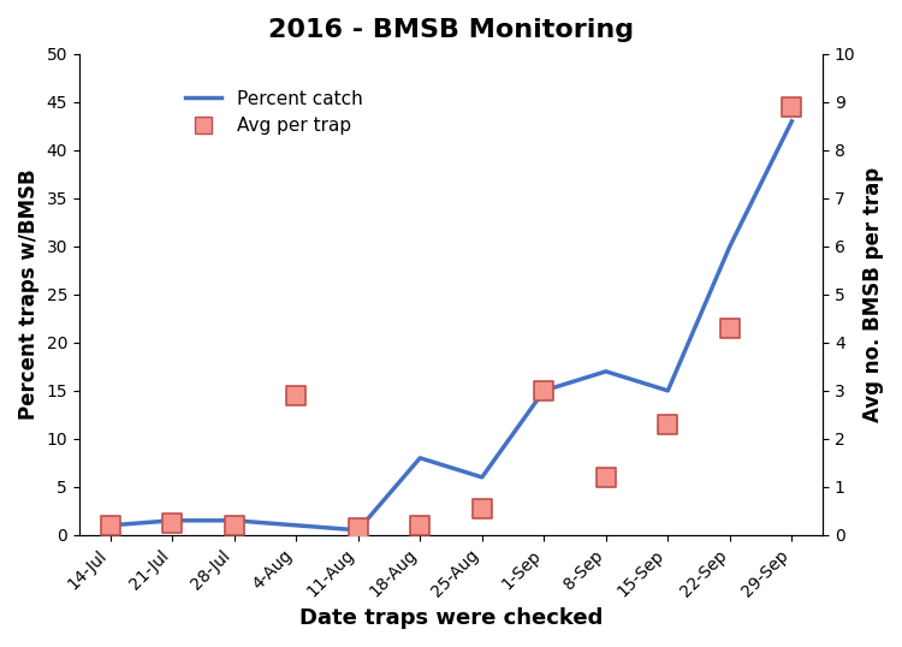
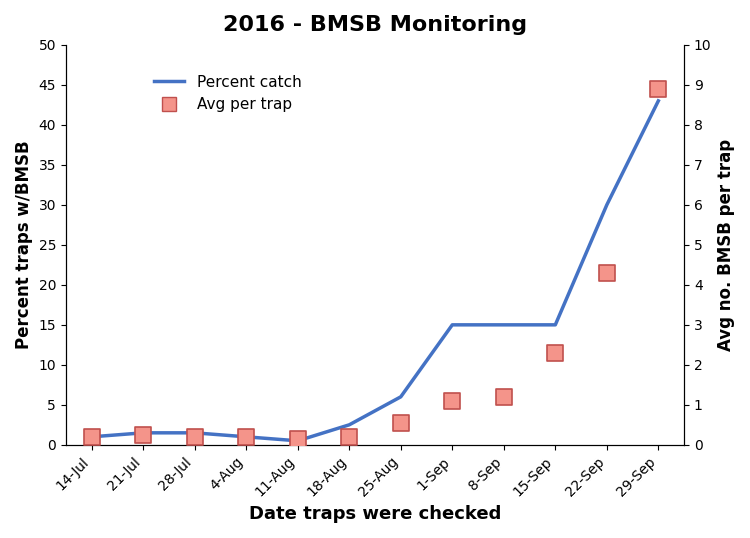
Avg per trap/4-Aug: 2.90 -> 0.20
Percent catch/18-Aug: 8.0 -> 2.5
Avg per trap/1-Sep: 3.00 -> 1.10
Percent catch/8-Sep: 17.0 -> 15.0
